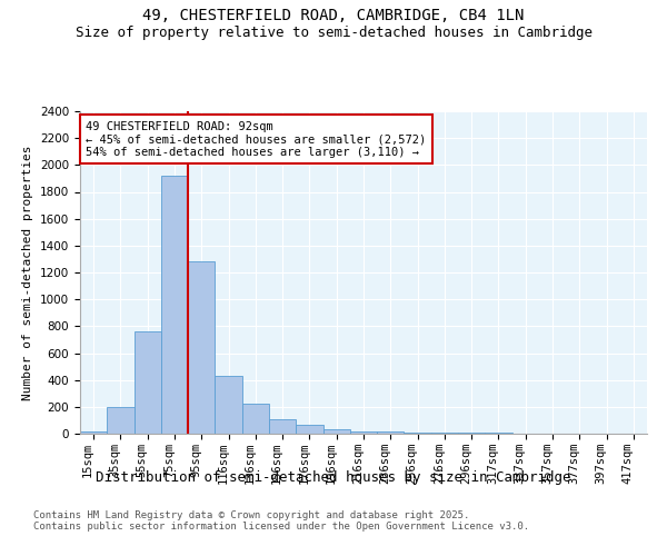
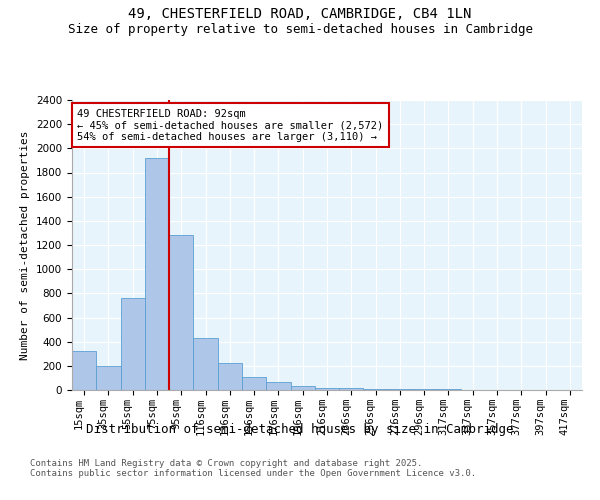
15sqm: 20 -> 320
